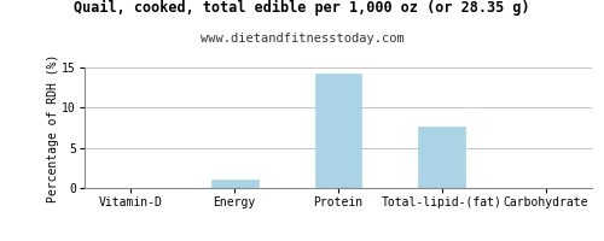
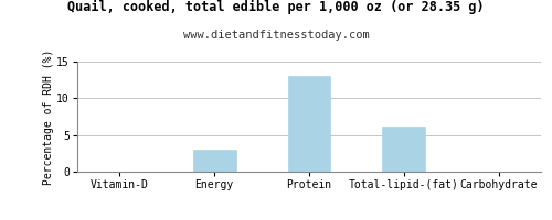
Energy: 1.0 -> 3.0
Protein: 14.2 -> 13.0
Total-lipid-(fat): 7.6 -> 6.2
